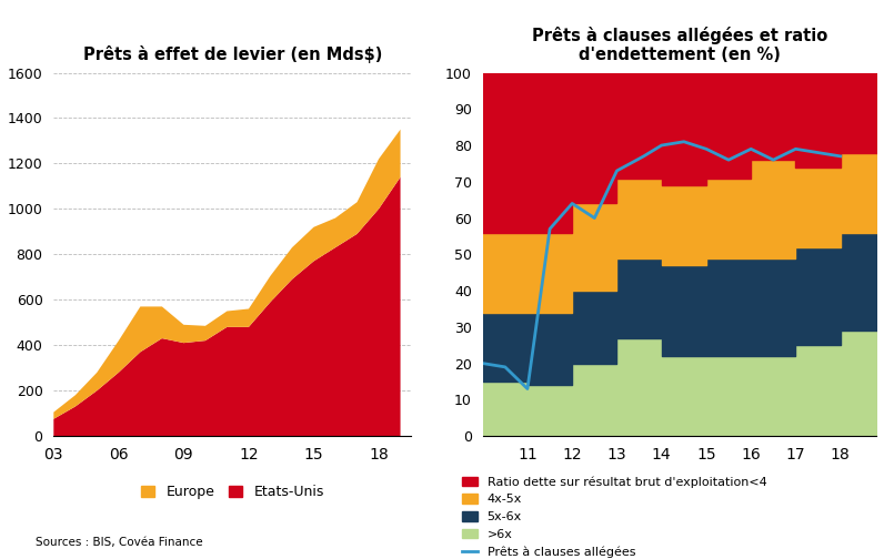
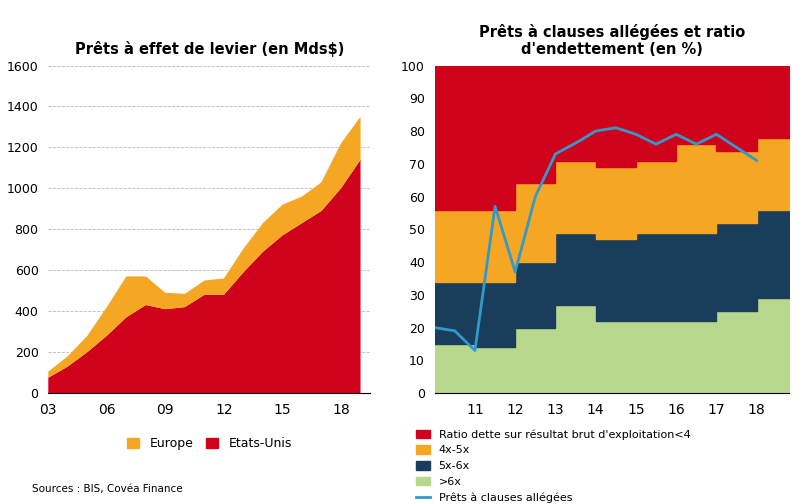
Prêts à clauses allégées et ratio d'endettement (en %)/Prêts à clauses allégées/12: 64 -> 37
Prêts à clauses allégées et ratio d'endettement (en %)/Prêts à clauses allégées/18: 77 -> 71
